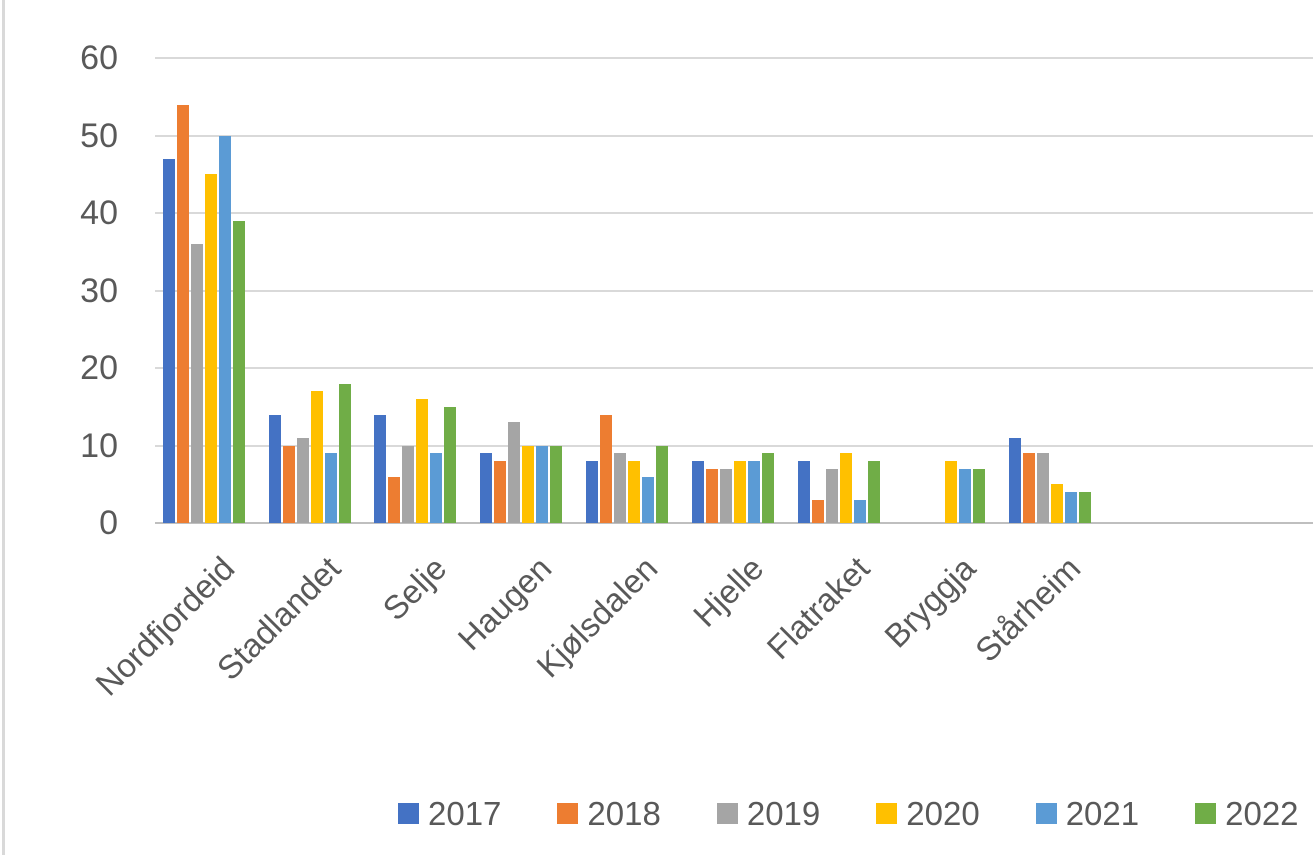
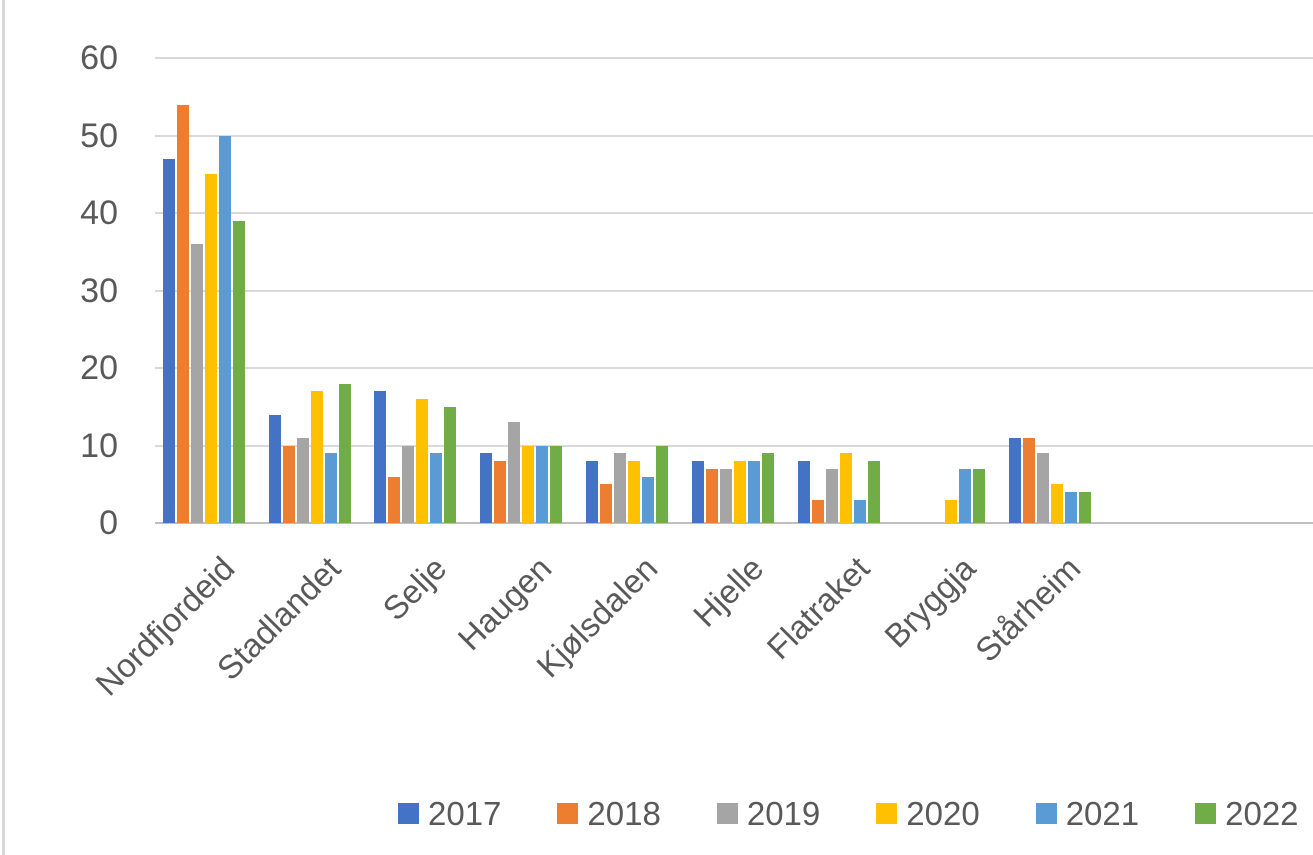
2017/Selje: 14 -> 17
2018/Kjølsdalen: 14 -> 5
2020/Bryggja: 8 -> 3
2018/Stårheim: 9 -> 11
